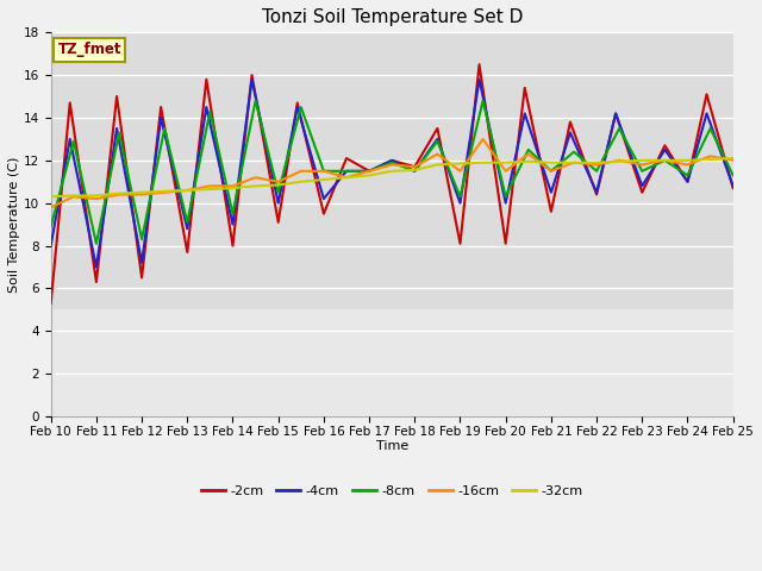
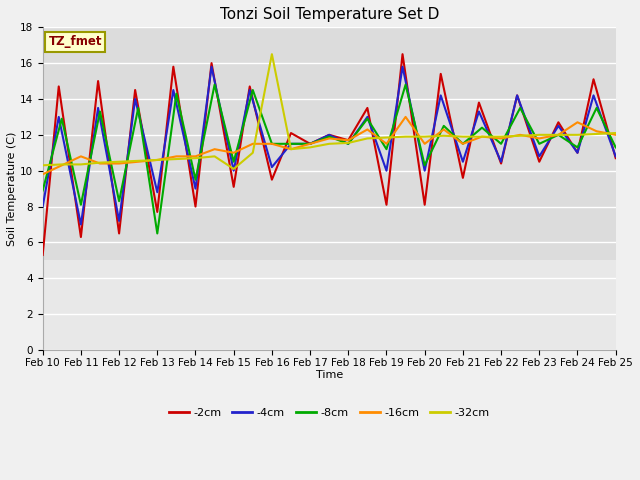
-16cm/Feb 11: 10.2 -> 10.8
-8cm/Feb 13: 9.1 -> 6.5
-32cm/Feb 15: 10.8 -> 10.1
-32cm/Feb 16: 11.1 -> 16.5
-8cm/Feb 19: 10.3 -> 11.2
-16cm/Feb 24: 11.8 -> 12.7
